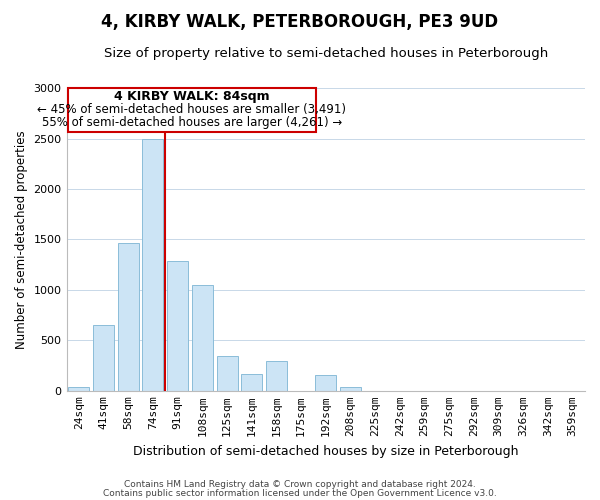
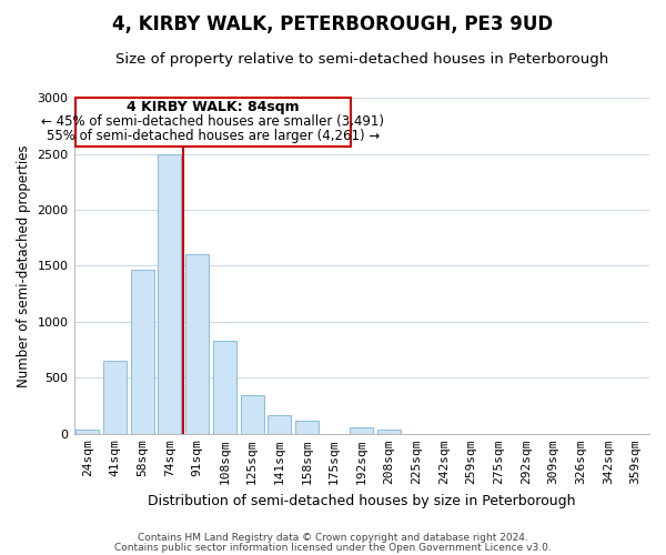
91sqm: 1290 -> 1600
108sqm: 1050 -> 830
158sqm: 300 -> 120
192sqm: 160 -> 60
